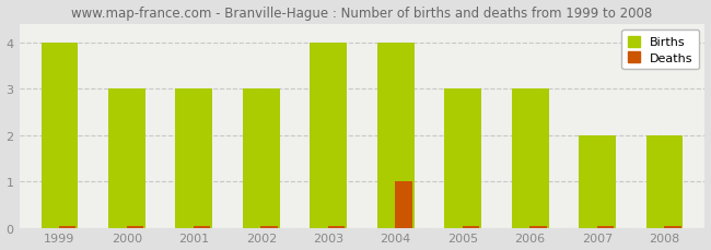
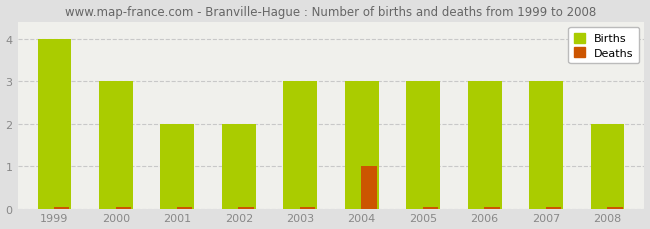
Births/2001: 3 -> 2
Births/2002: 3 -> 2
Births/2003: 4 -> 3
Births/2004: 4 -> 3
Births/2007: 2 -> 3
